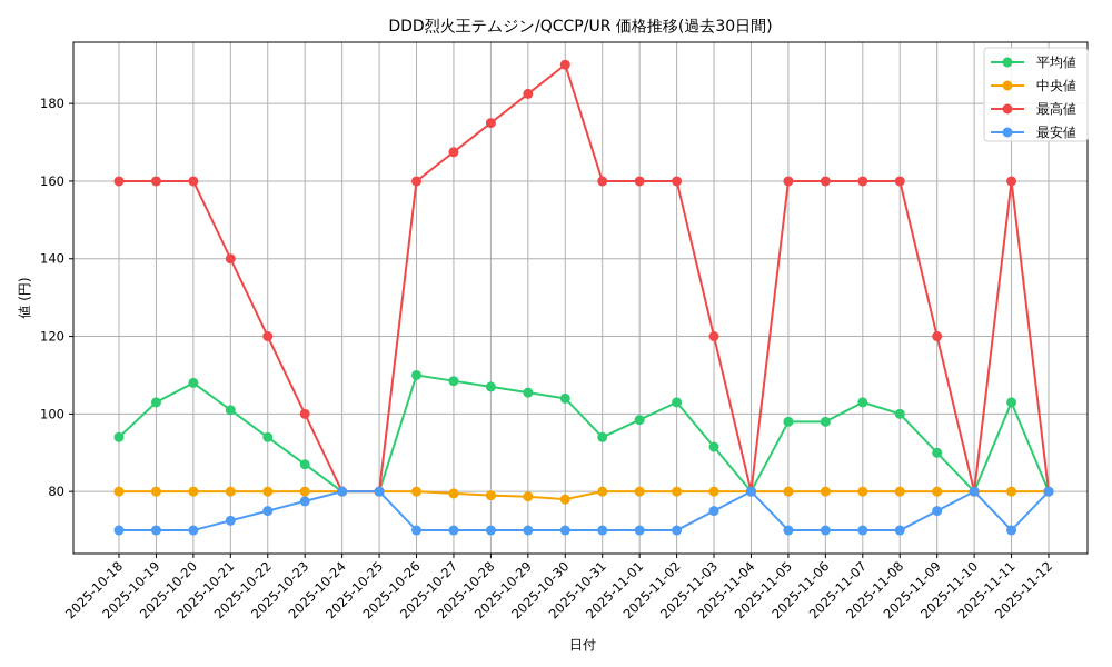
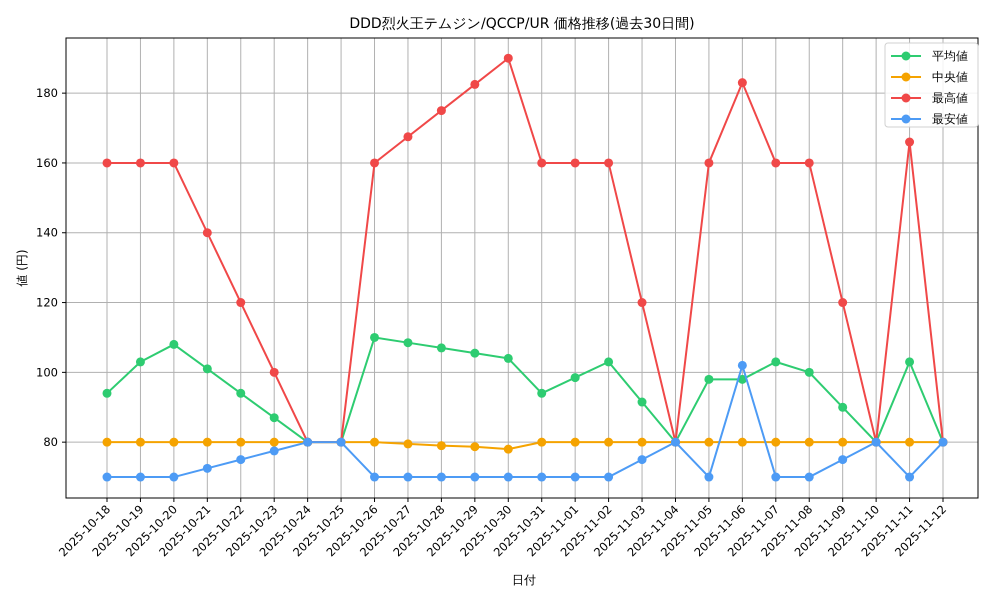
最高値/2025-11-06: 160 -> 183
最安値/2025-11-06: 70 -> 102
最高値/2025-11-11: 160 -> 166
